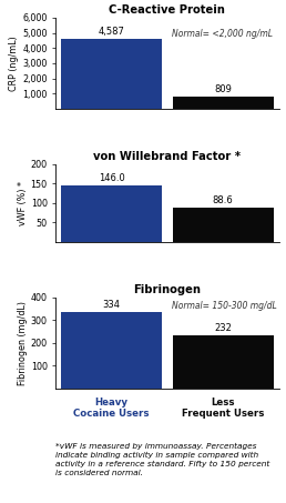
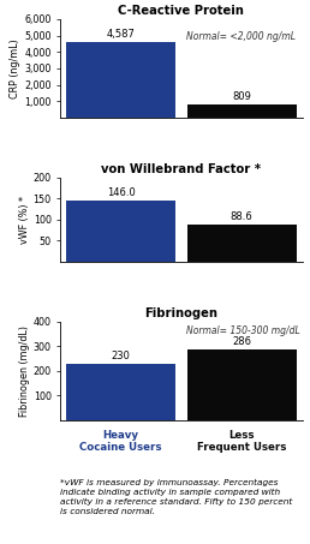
Fibrinogen/Heavy Cocaine Users: 334 -> 230
Fibrinogen/Less Frequent Users: 232 -> 286
